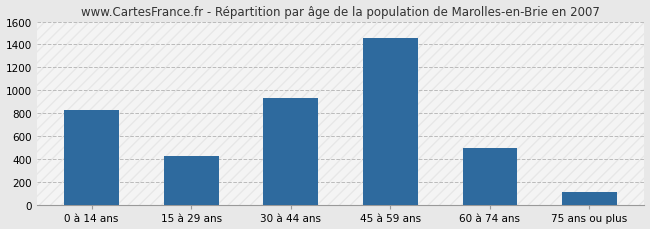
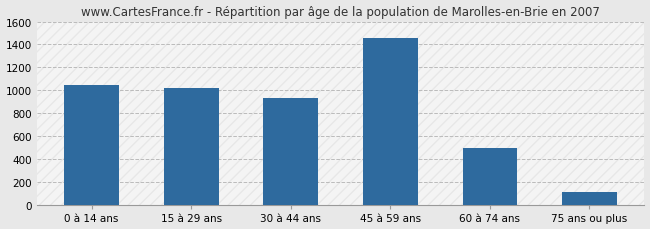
0 à 14 ans: 830 -> 1050
15 à 29 ans: 430 -> 1020
